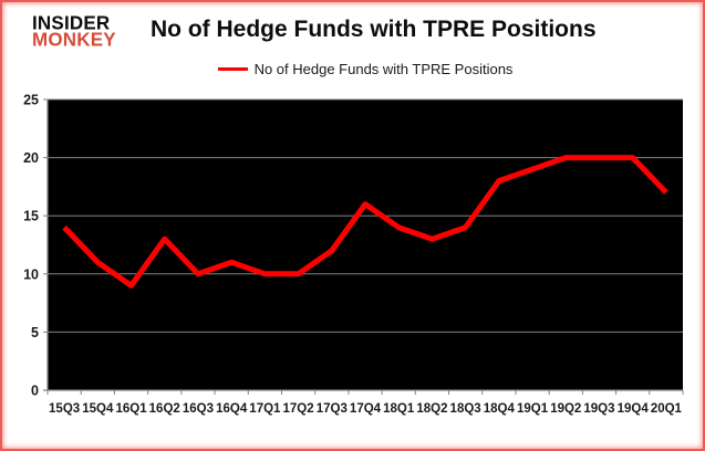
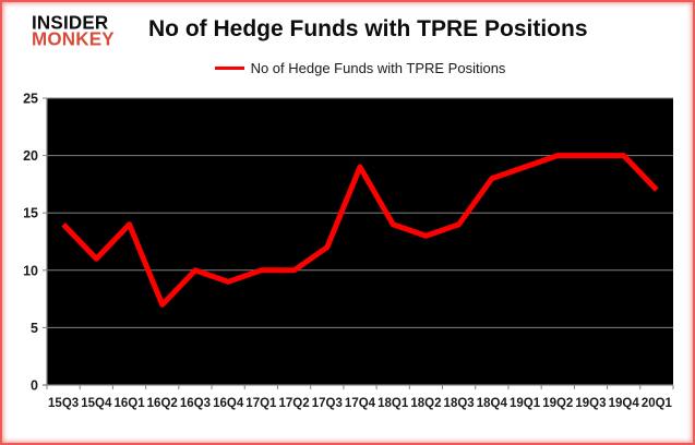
16Q1: 9 -> 14
16Q2: 13 -> 7
16Q4: 11 -> 9
17Q4: 16 -> 19
